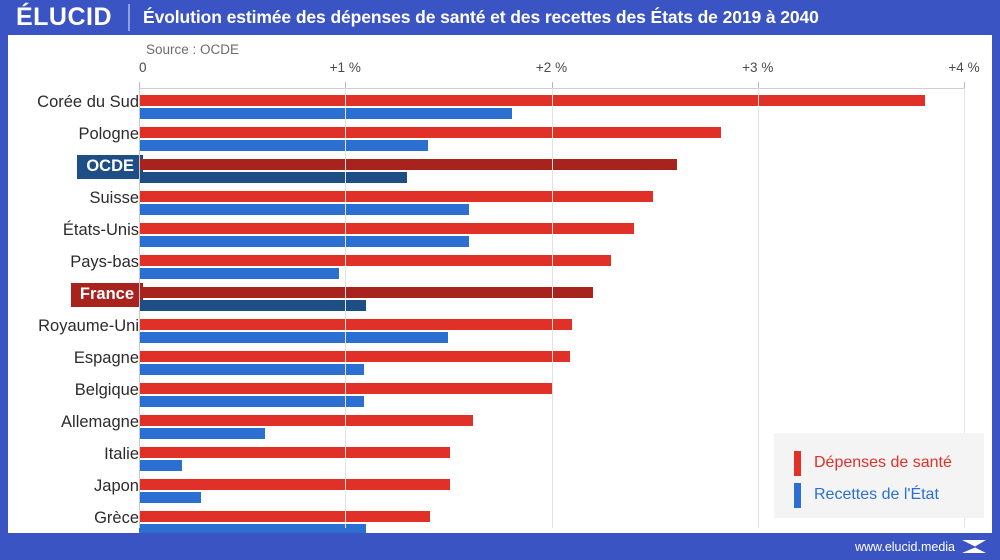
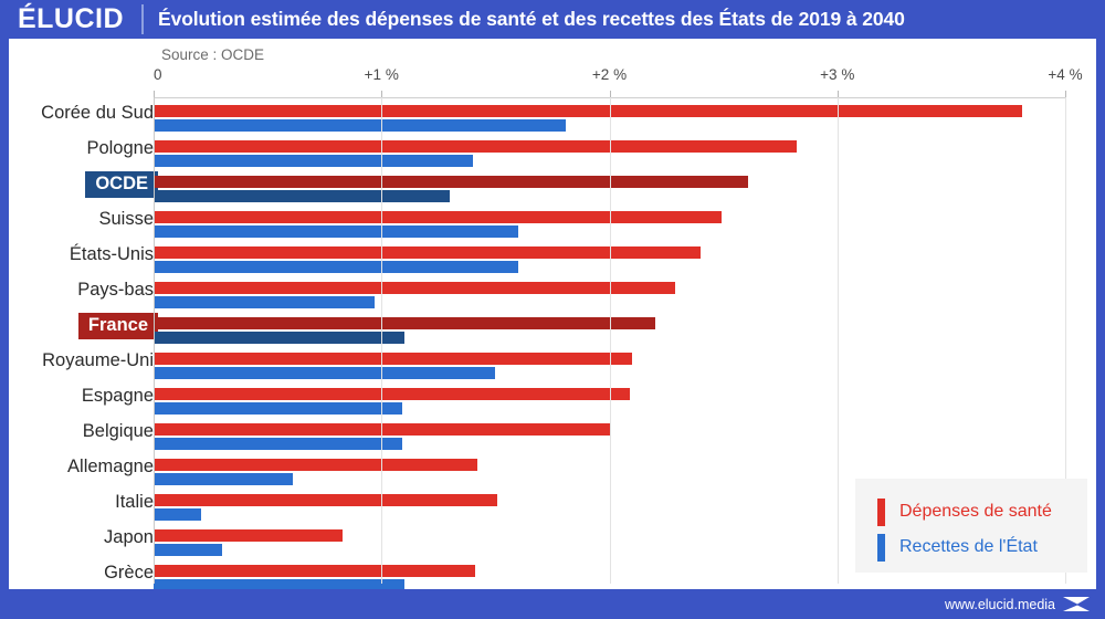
Dépenses de santé/Allemagne: 1.62% -> 1.42%
Dépenses de santé/Japon: 1.51% -> 0.83%
